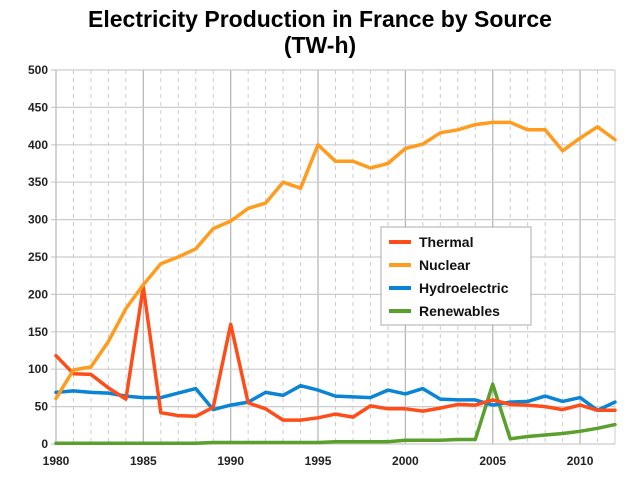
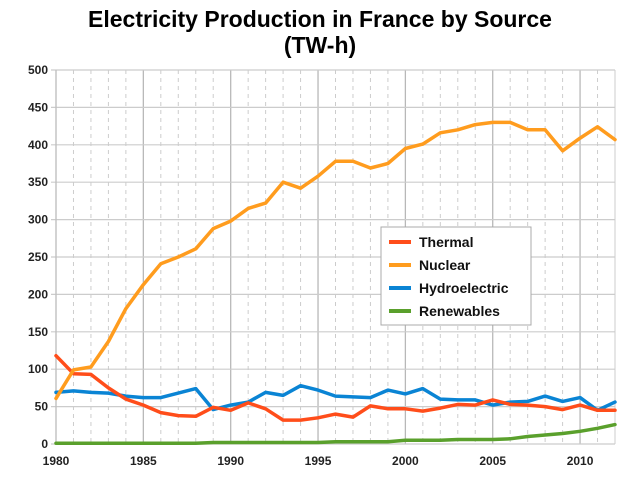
Thermal/1985: 210 -> 50
Thermal/1990: 160 -> 40
Nuclear/1995: 400 -> 360
Renewables/2005: 80 -> 10
